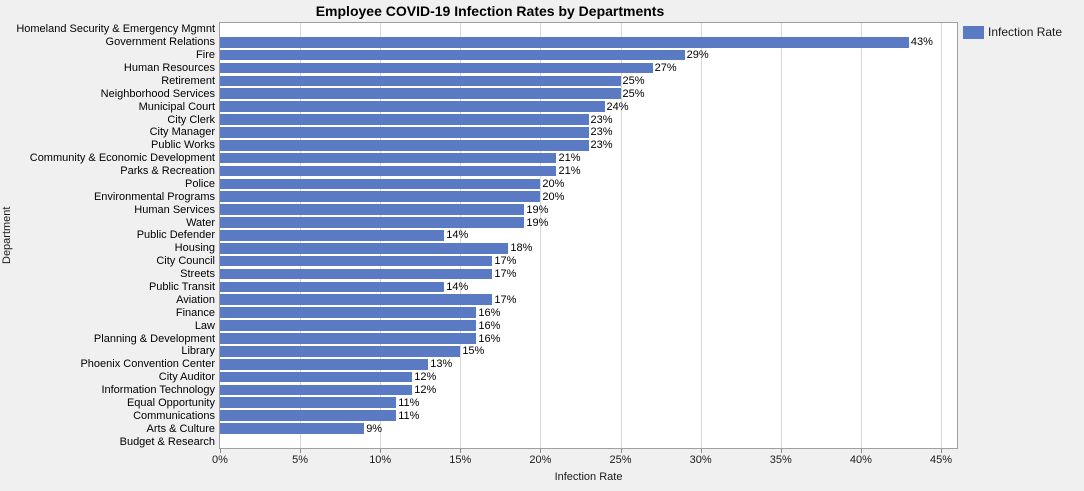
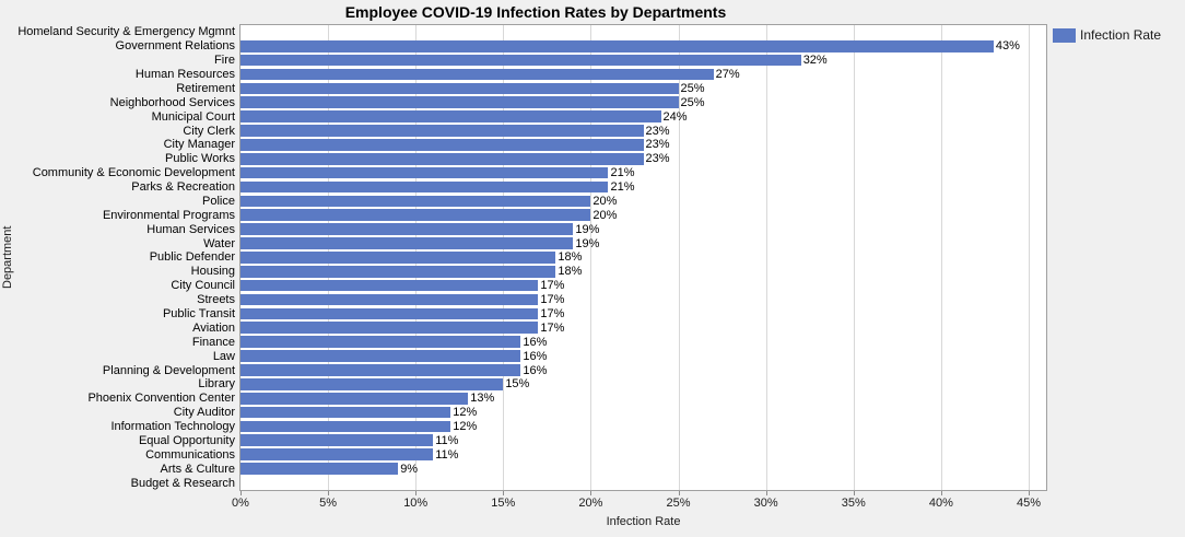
Fire: 29% -> 32%
Public Defender: 14% -> 18%
Public Transit: 14% -> 17%
